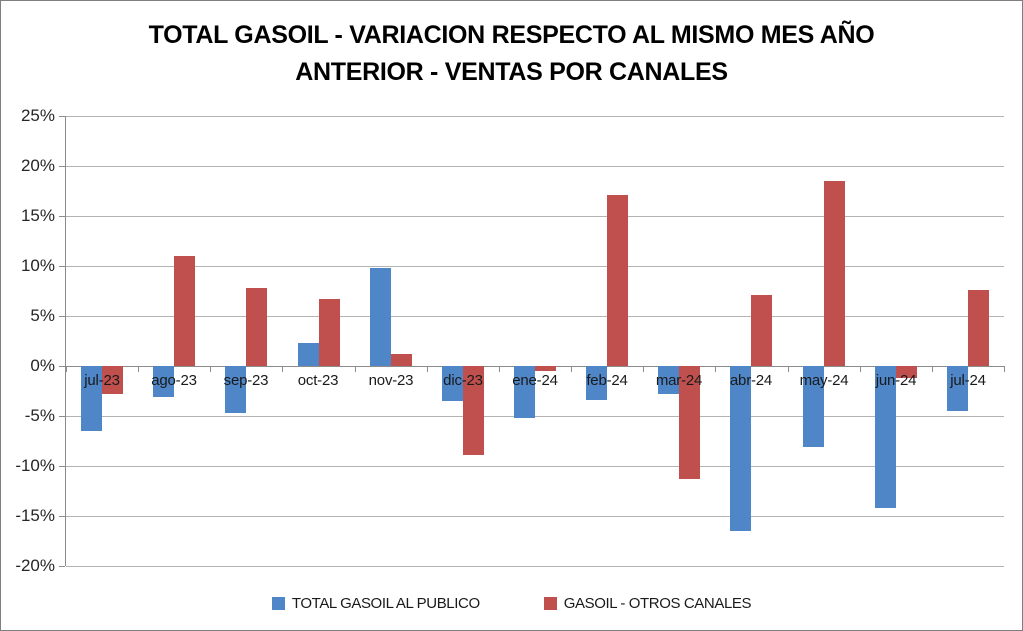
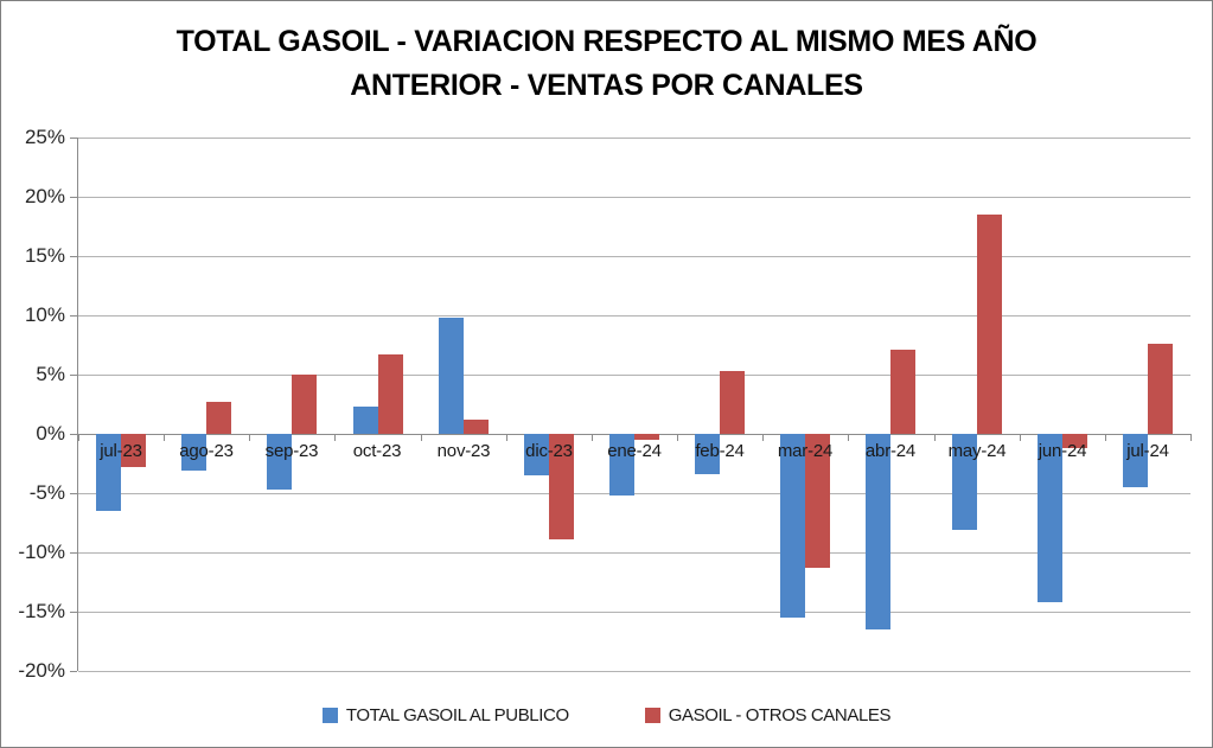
GASOIL - OTROS CANALES/ago-23: 11.0% -> 2.7%
GASOIL - OTROS CANALES/sep-23: 7.8% -> 5.0%
GASOIL - OTROS CANALES/feb-24: 17.1% -> 5.3%
TOTAL GASOIL AL PUBLICO/mar-24: -2.8% -> -15.5%
